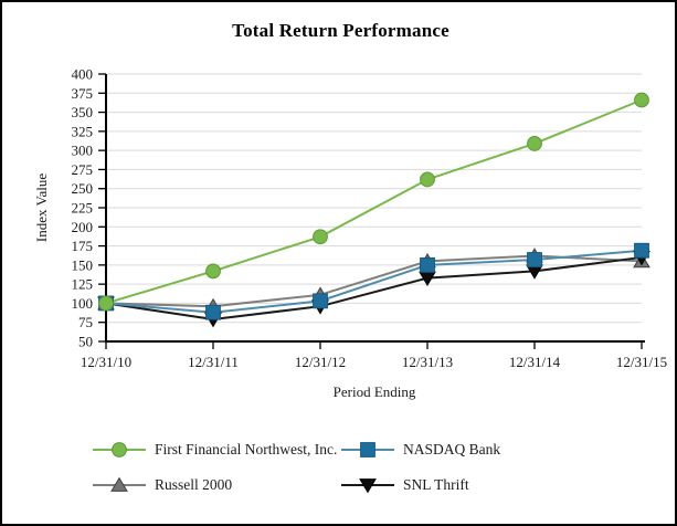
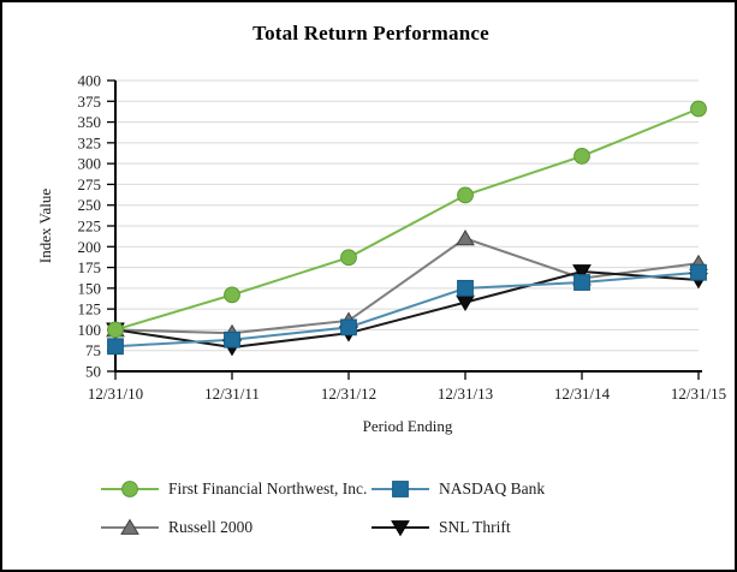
NASDAQ Bank/12/31/10: 100 -> 80
Russell 2000/12/31/13: 160 -> 210
SNL Thrift/12/31/14: 140 -> 170
Russell 2000/12/31/15: 160 -> 180
